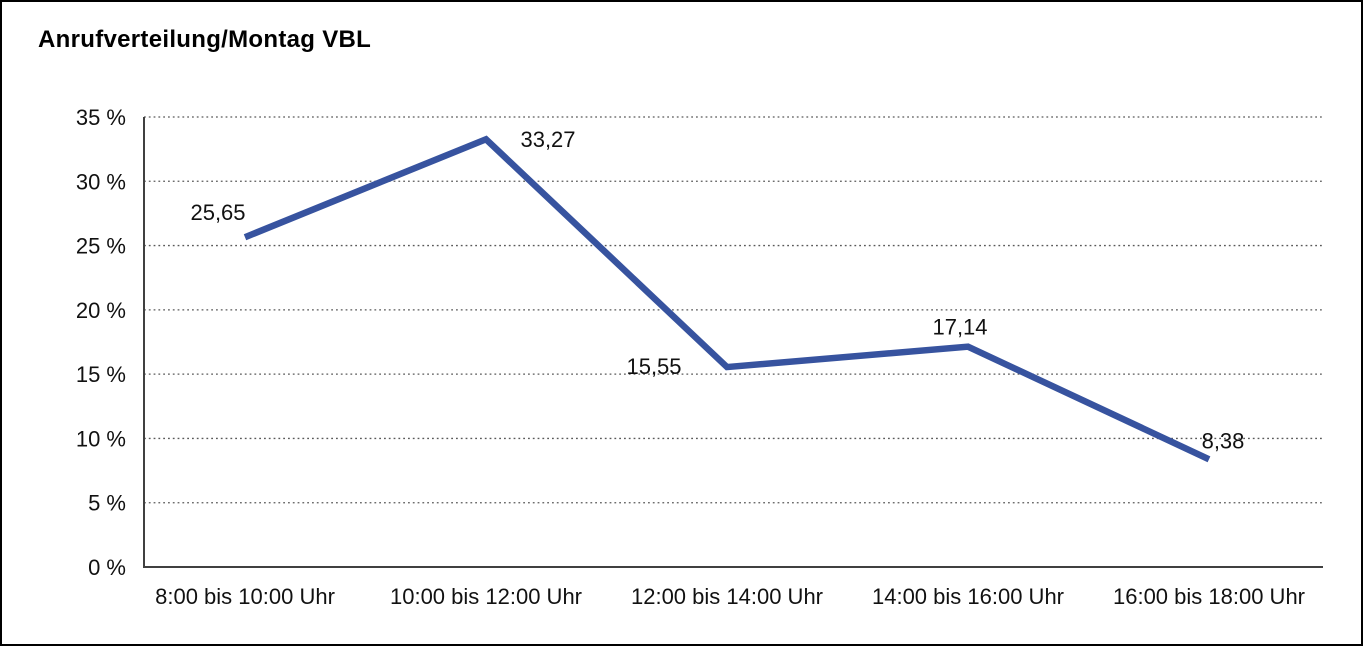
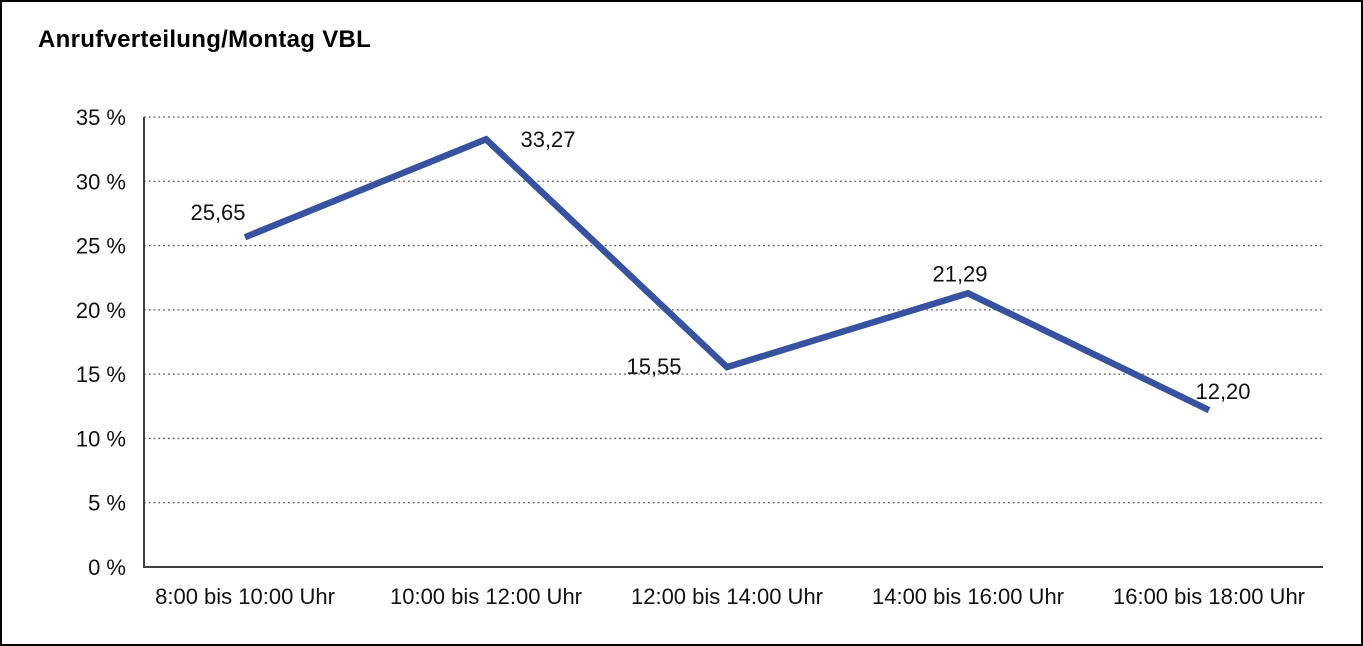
14:00 bis 16:00 Uhr: 17,14 -> 21,29
16:00 bis 18:00 Uhr: 8,38 -> 12,20
